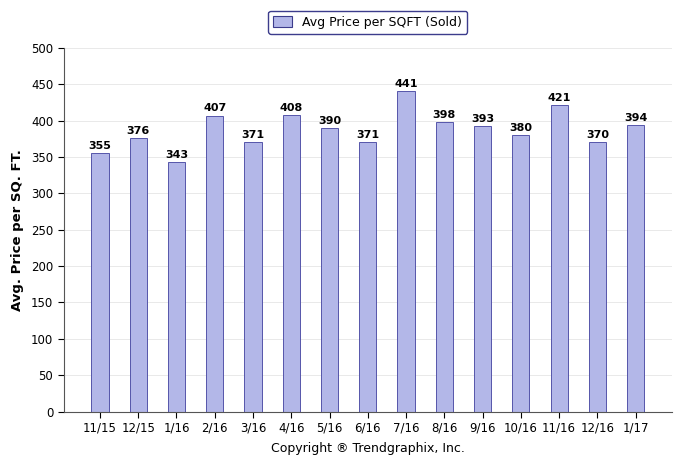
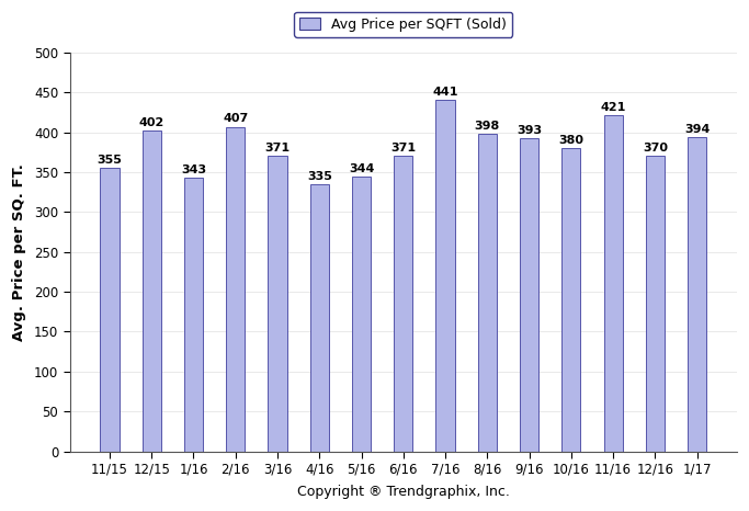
12/15: 376 -> 402
4/16: 408 -> 335
5/16: 390 -> 344
